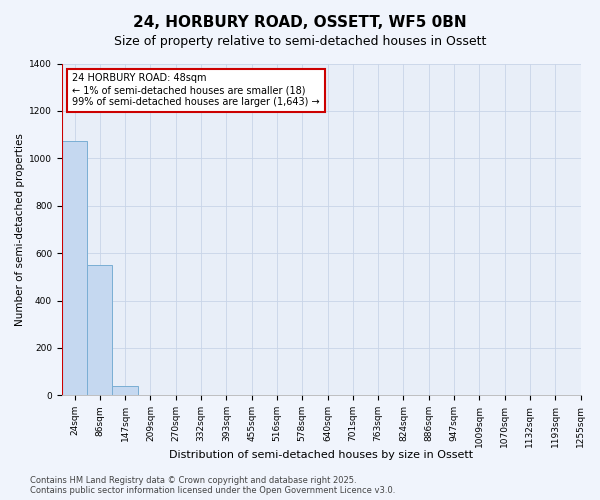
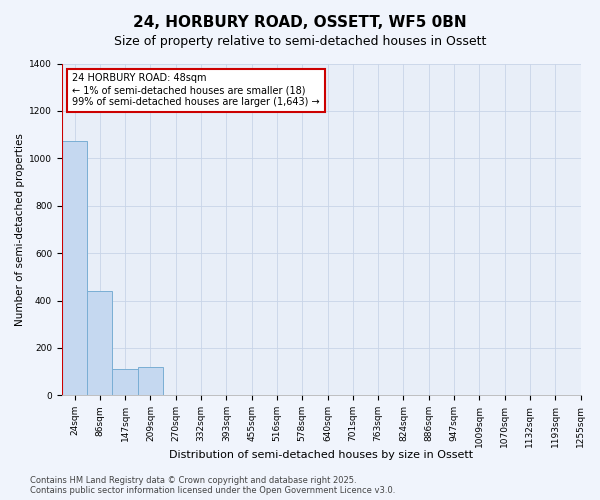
86sqm: 550 -> 440
147sqm: 38 -> 110
209sqm: 2 -> 120
